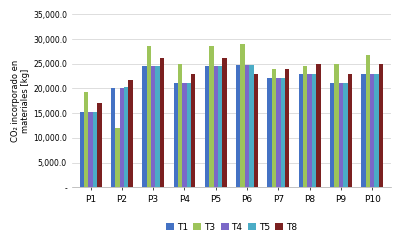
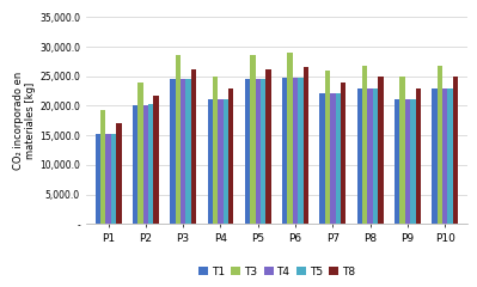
T3/P2: 12,000 -> 24,000
T8/P6: 23,000 -> 26,500
T3/P7: 24,000 -> 26,000
T3/P8: 24,500 -> 26,800
